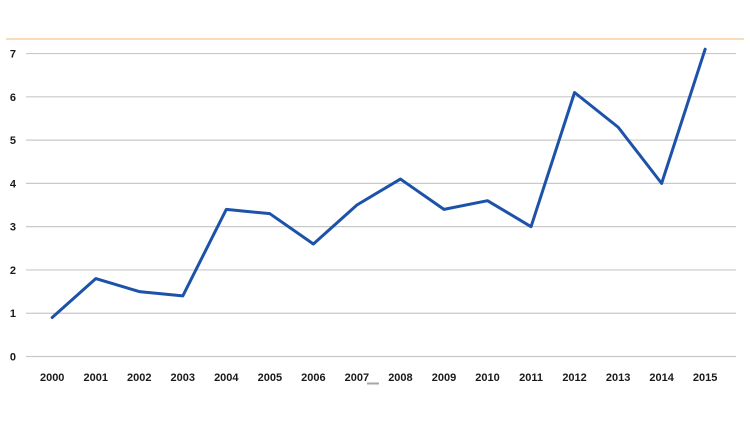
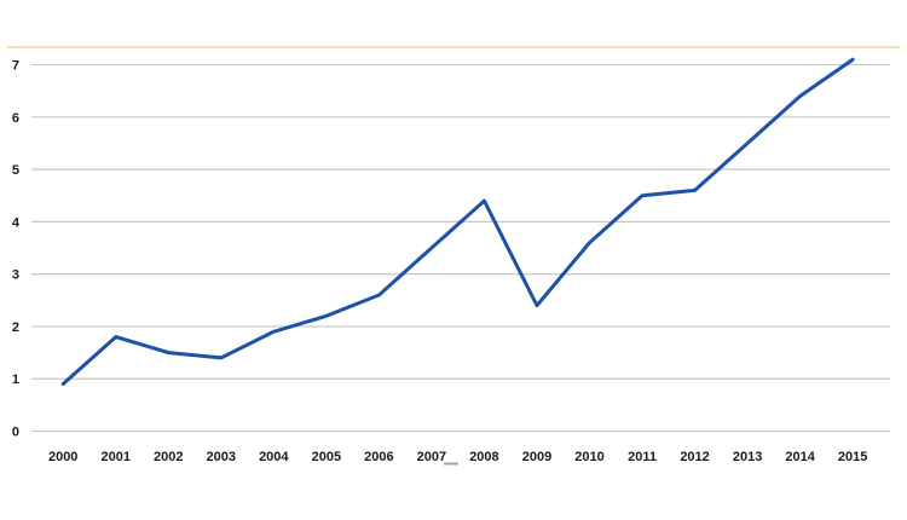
2004: 3.4 -> 1.9
2005: 3.3 -> 2.2
2008: 4.1 -> 4.4
2009: 3.4 -> 2.4
2011: 3.0 -> 4.5
2012: 6.1 -> 4.6
2013: 5.3 -> 5.5
2014: 4.0 -> 6.4
